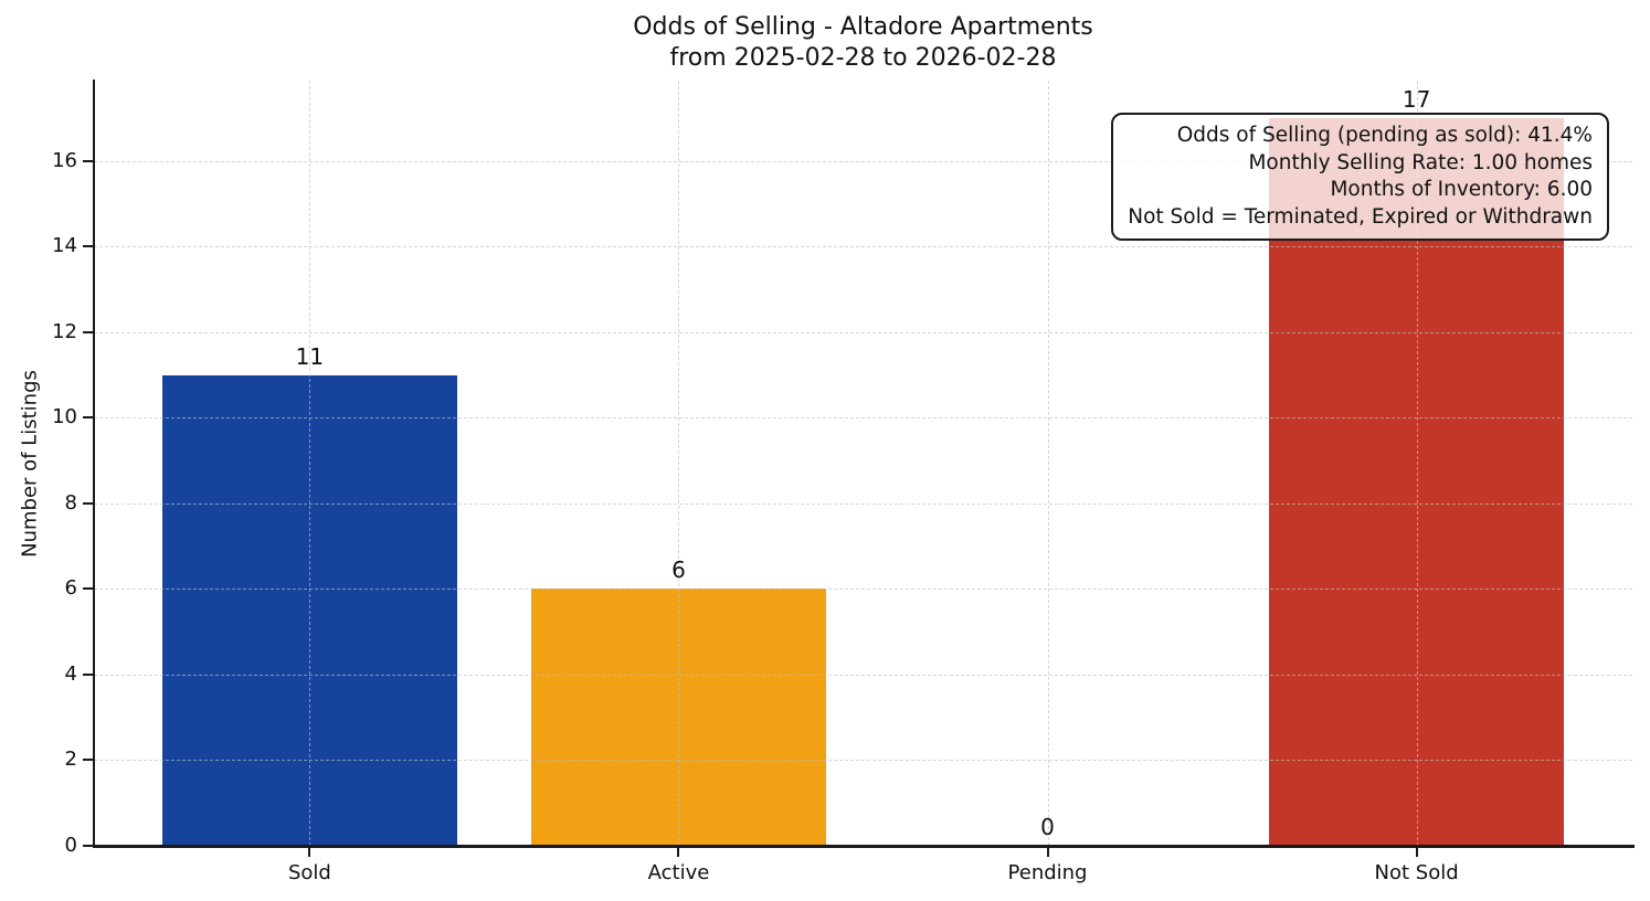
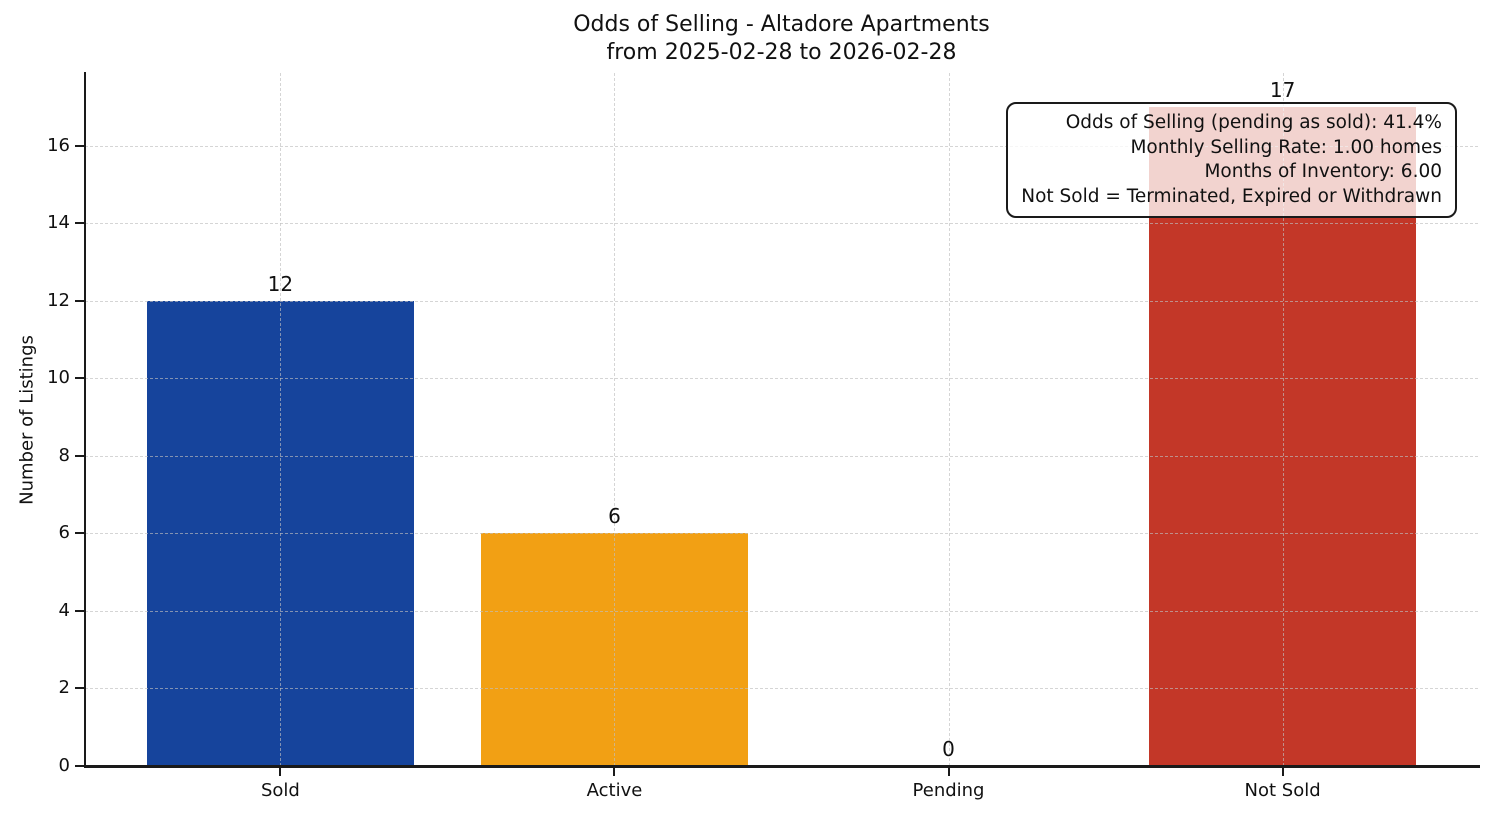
Sold: 11 -> 12
